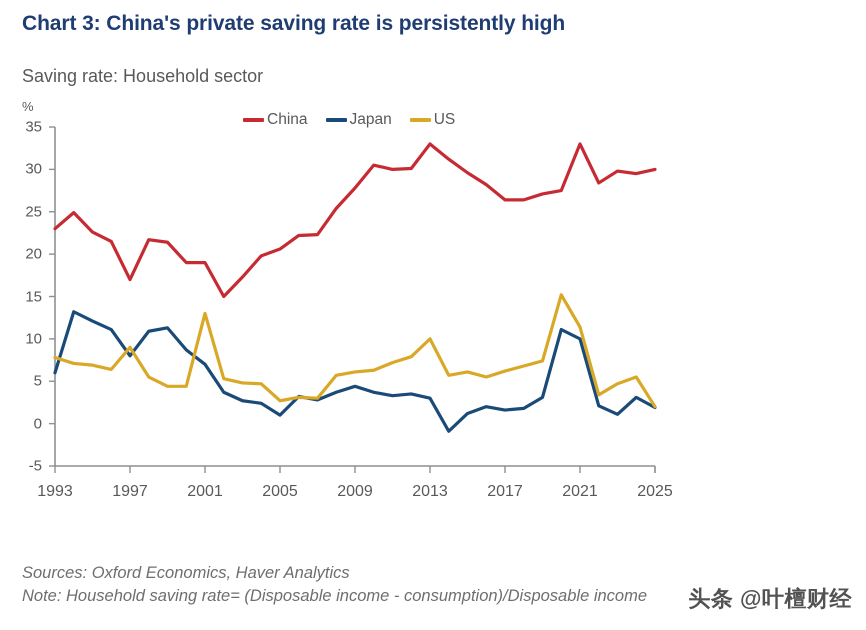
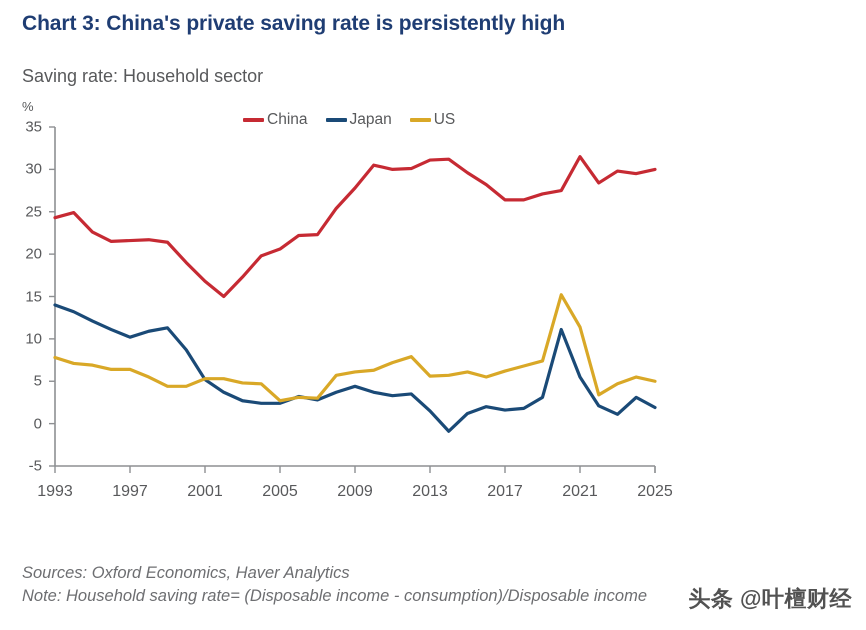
China/1993: 23 -> 24
Japan/1993: 6 -> 14
China/1997: 17 -> 22
Japan/1997: 8 -> 10
US/1997: 9 -> 6
China/2001: 19 -> 17
Japan/2001: 7 -> 5
US/2001: 13 -> 5
Japan/2005: 1 -> 2
China/2013: 33 -> 31
Japan/2013: 3 -> 2
US/2013: 10 -> 6
China/2021: 33 -> 32
Japan/2021: 10 -> 6
US/2025: 2 -> 5
